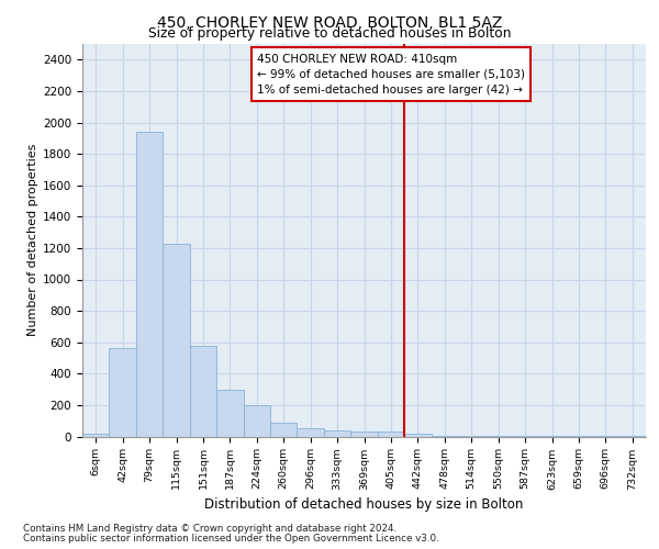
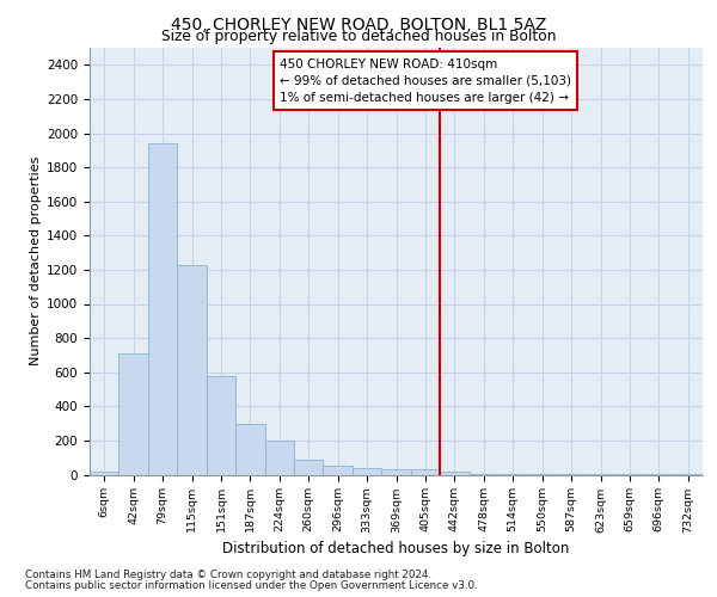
42sqm: 560 -> 710
